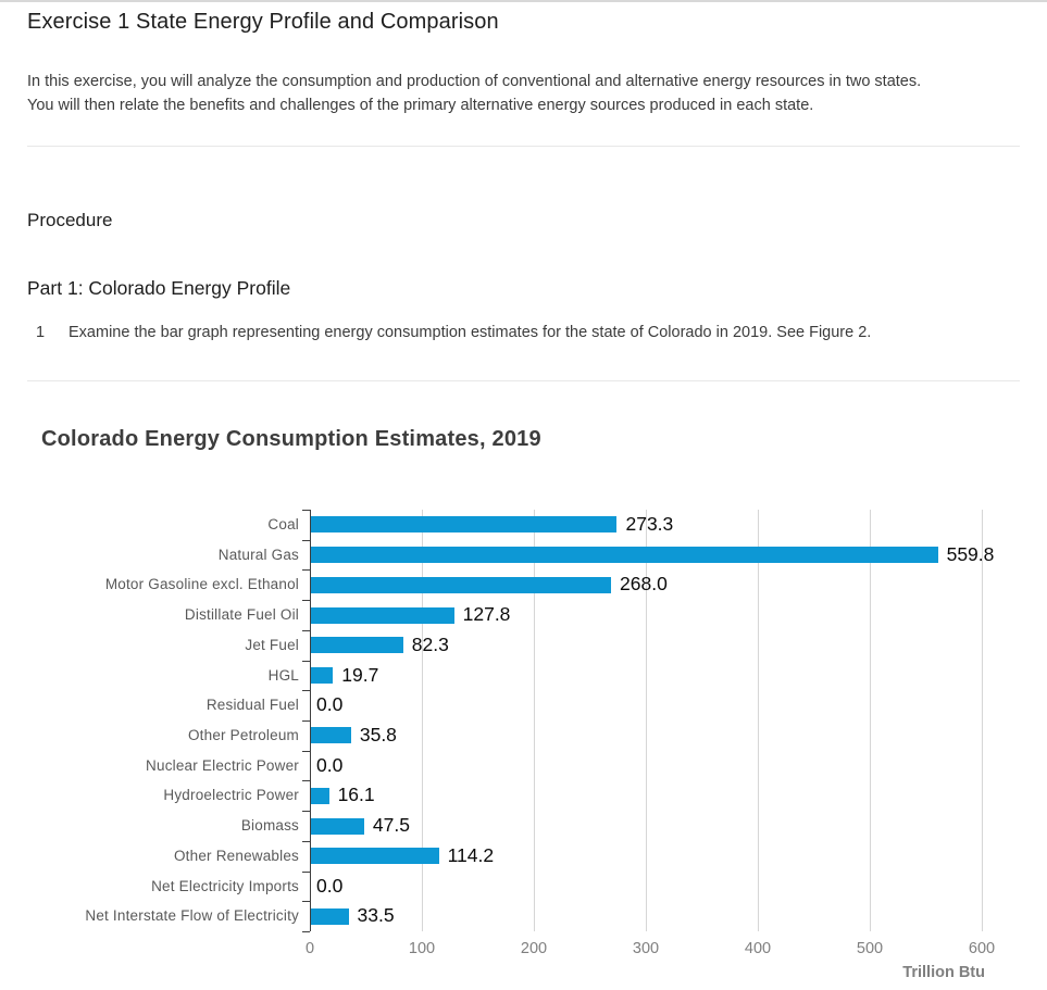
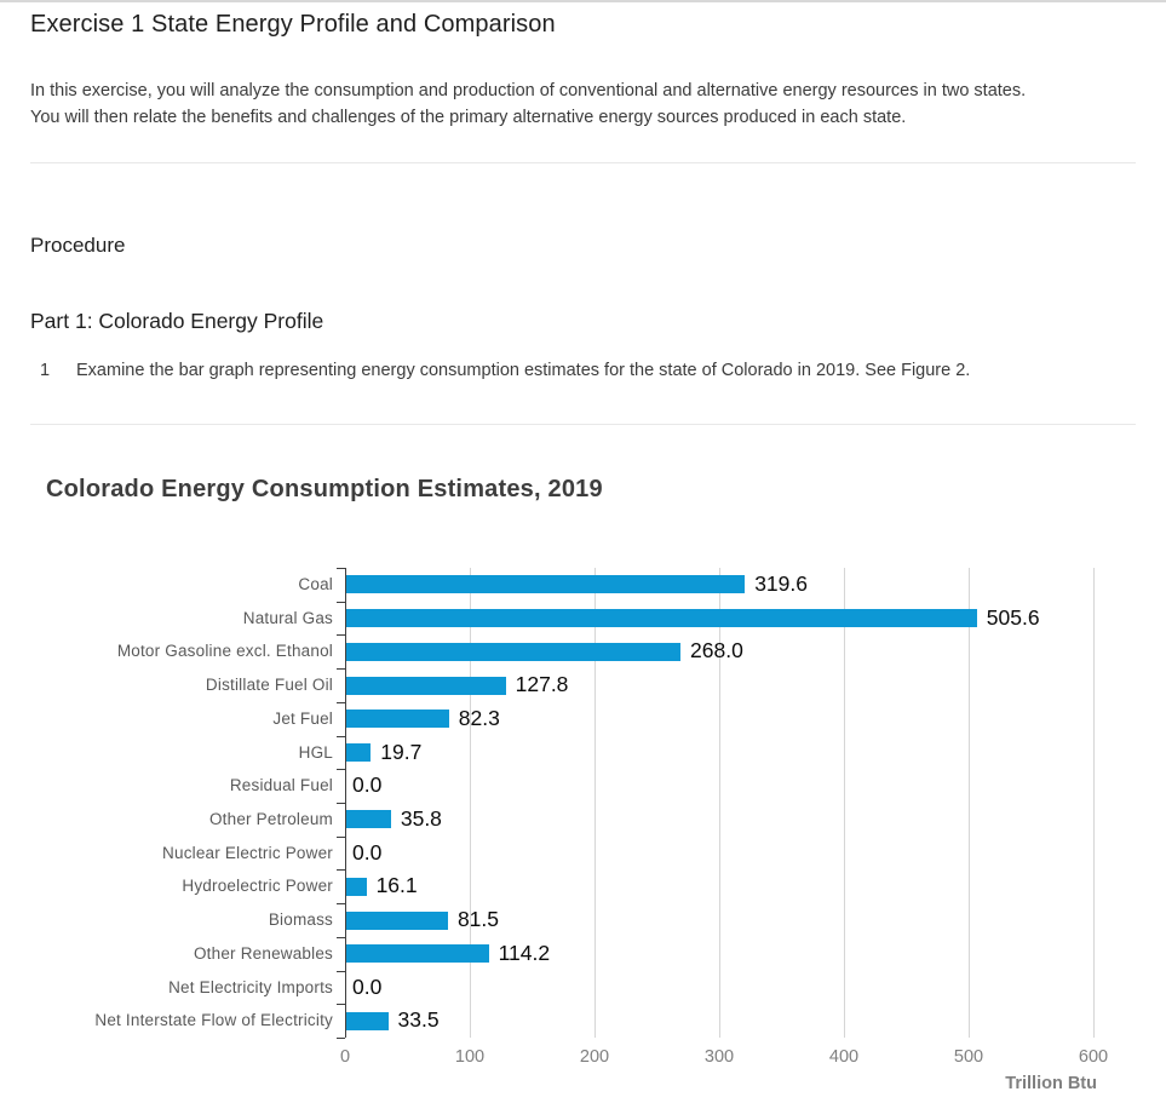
Coal: 273.3 -> 319.6
Natural Gas: 559.8 -> 505.6
Biomass: 47.5 -> 81.5
